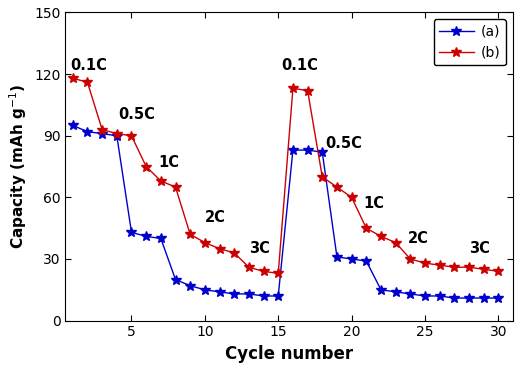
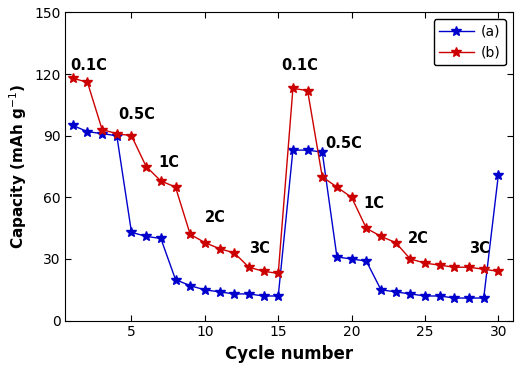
(a)/30: 11 -> 71
